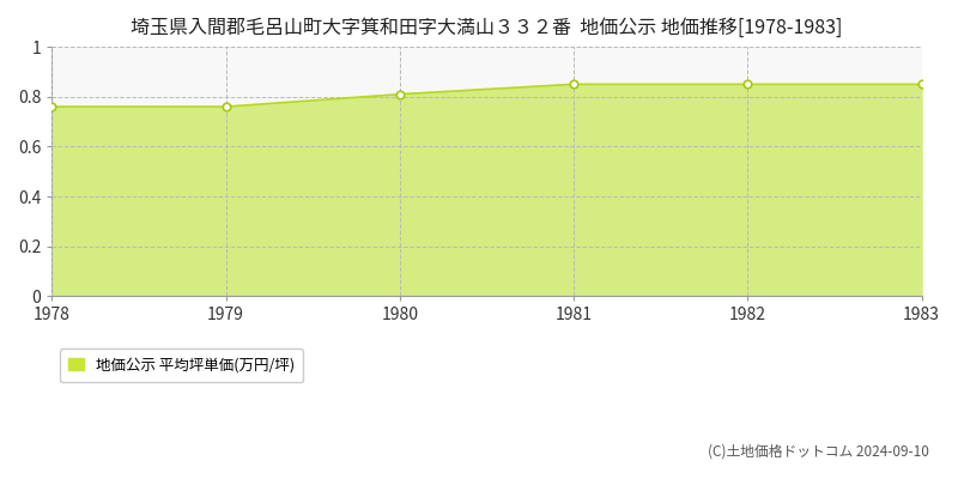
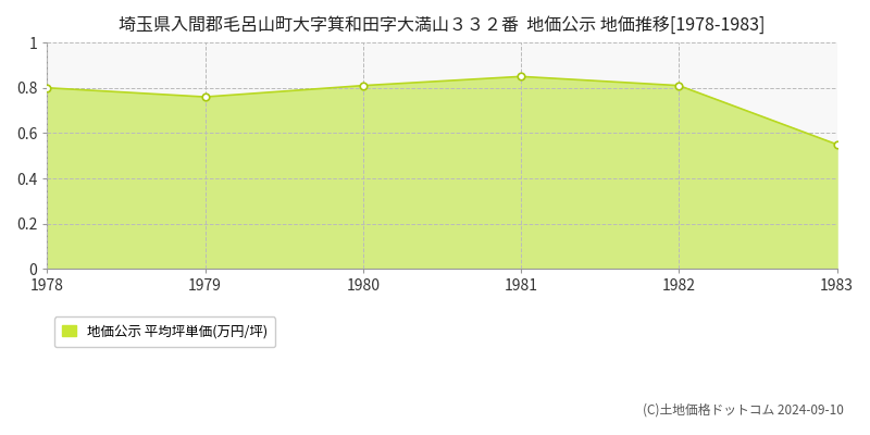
1978: 0.76 -> 0.80
1982: 0.85 -> 0.81
1983: 0.85 -> 0.55
